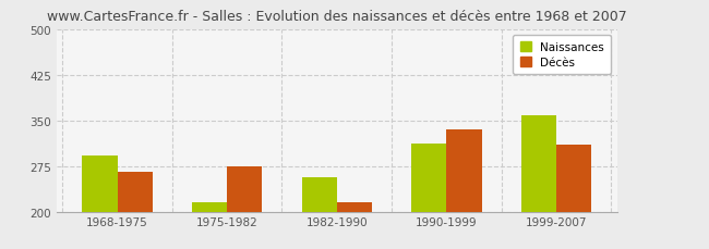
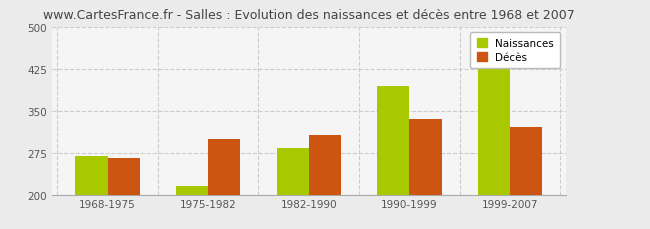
Naissances/1968-1975: 292 -> 268
Décès/1975-1982: 274 -> 300
Naissances/1982-1990: 256 -> 283
Décès/1982-1990: 216 -> 307
Naissances/1990-1999: 312 -> 393
Naissances/1999-2007: 358 -> 430
Décès/1999-2007: 310 -> 320
